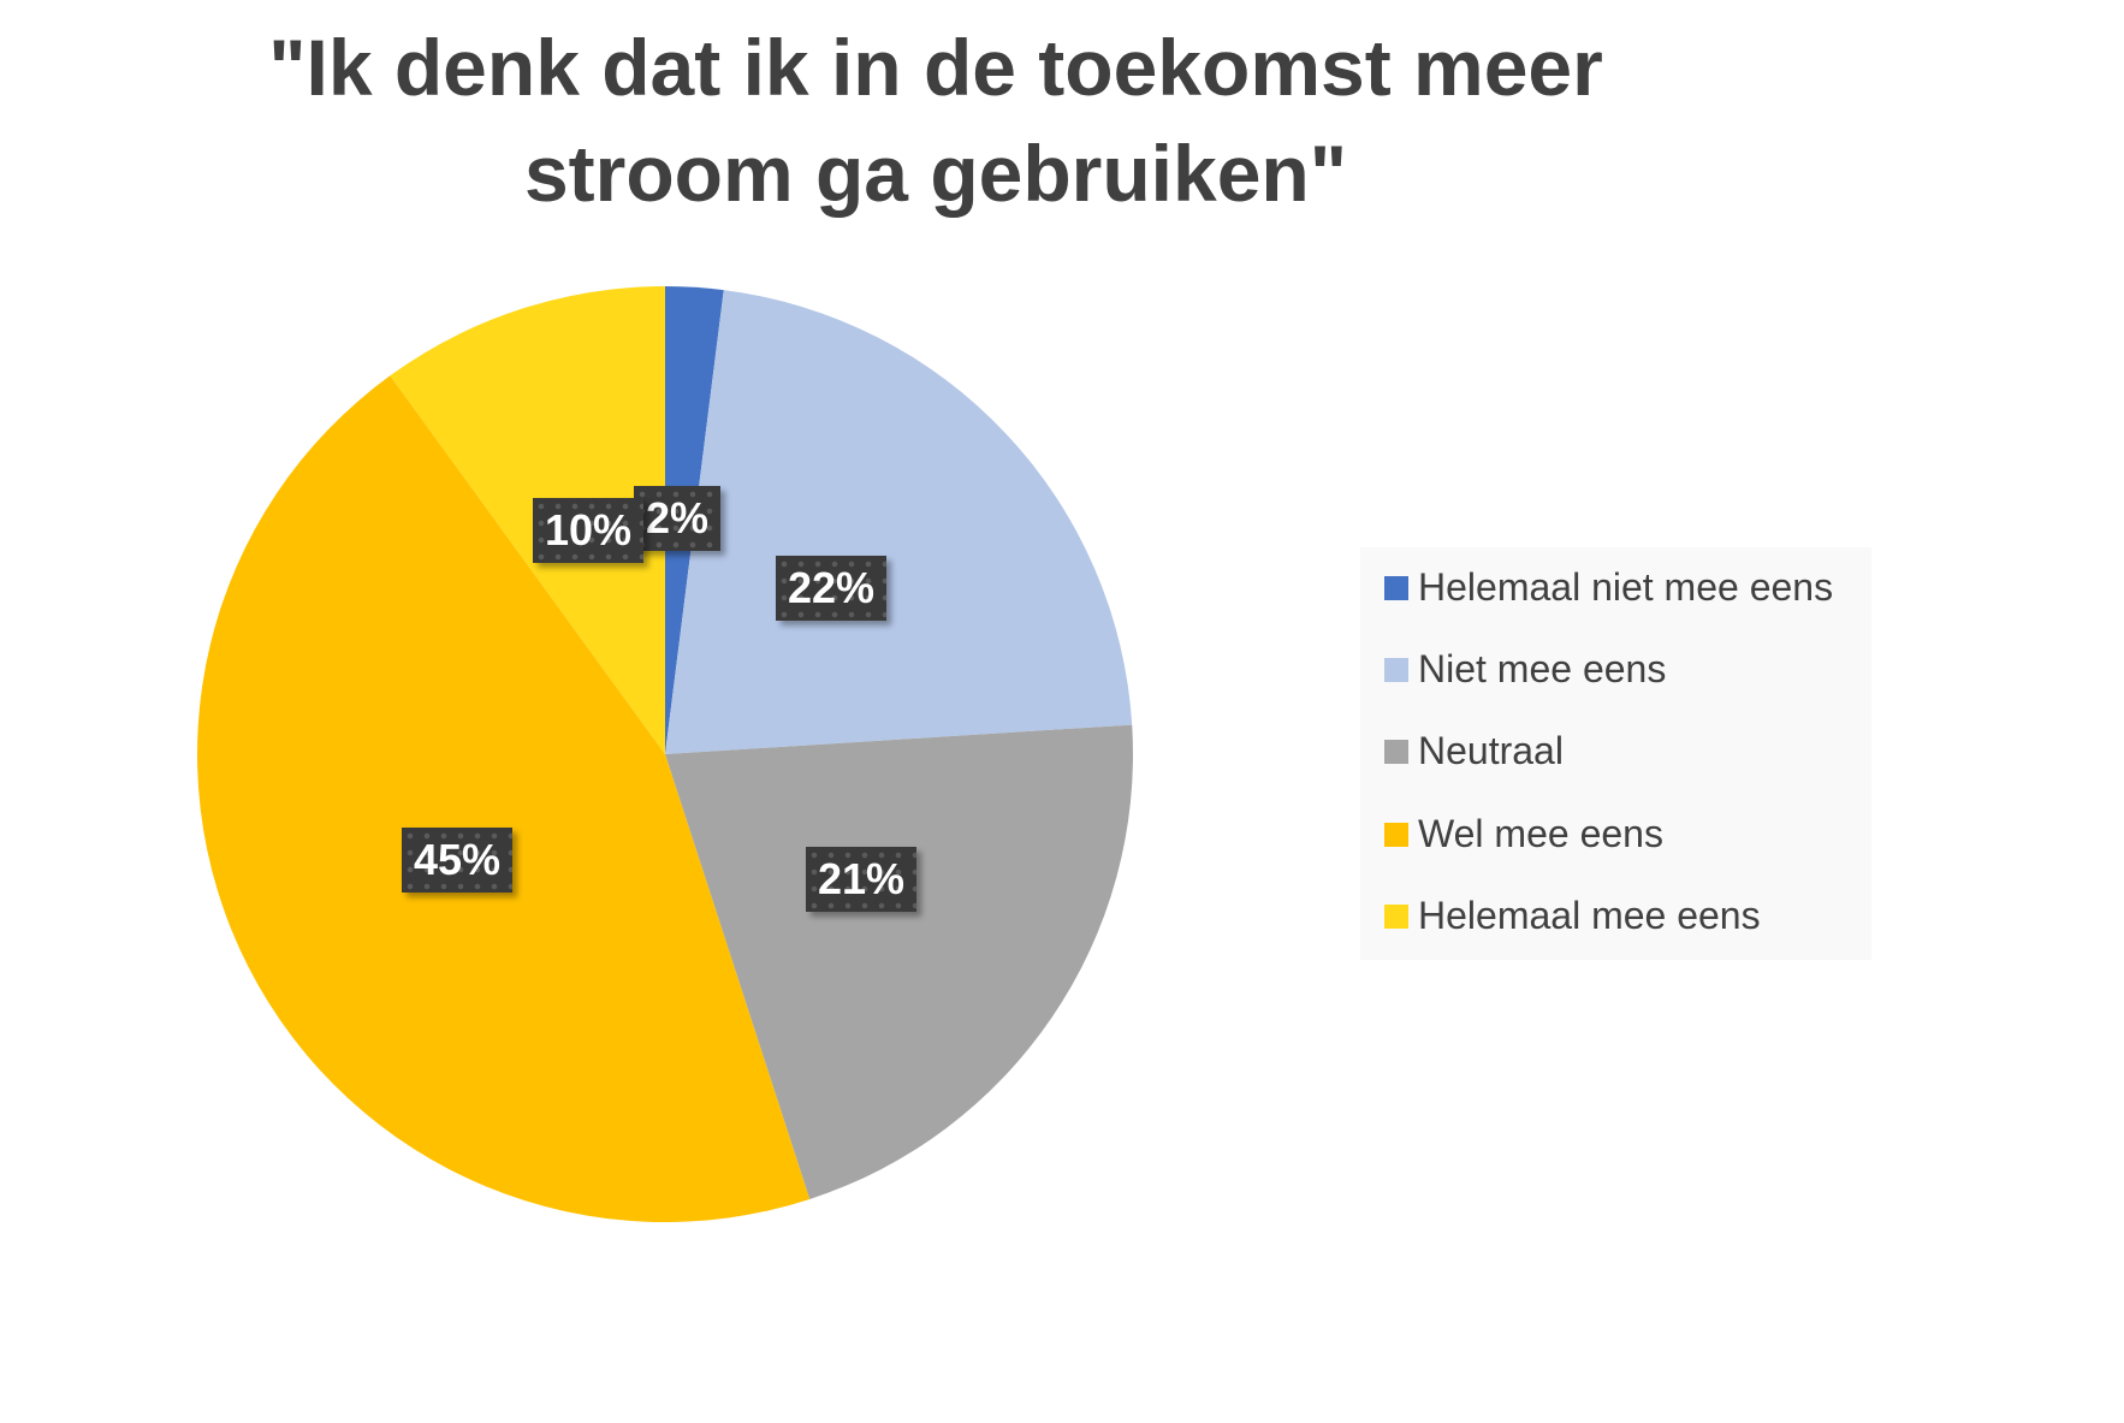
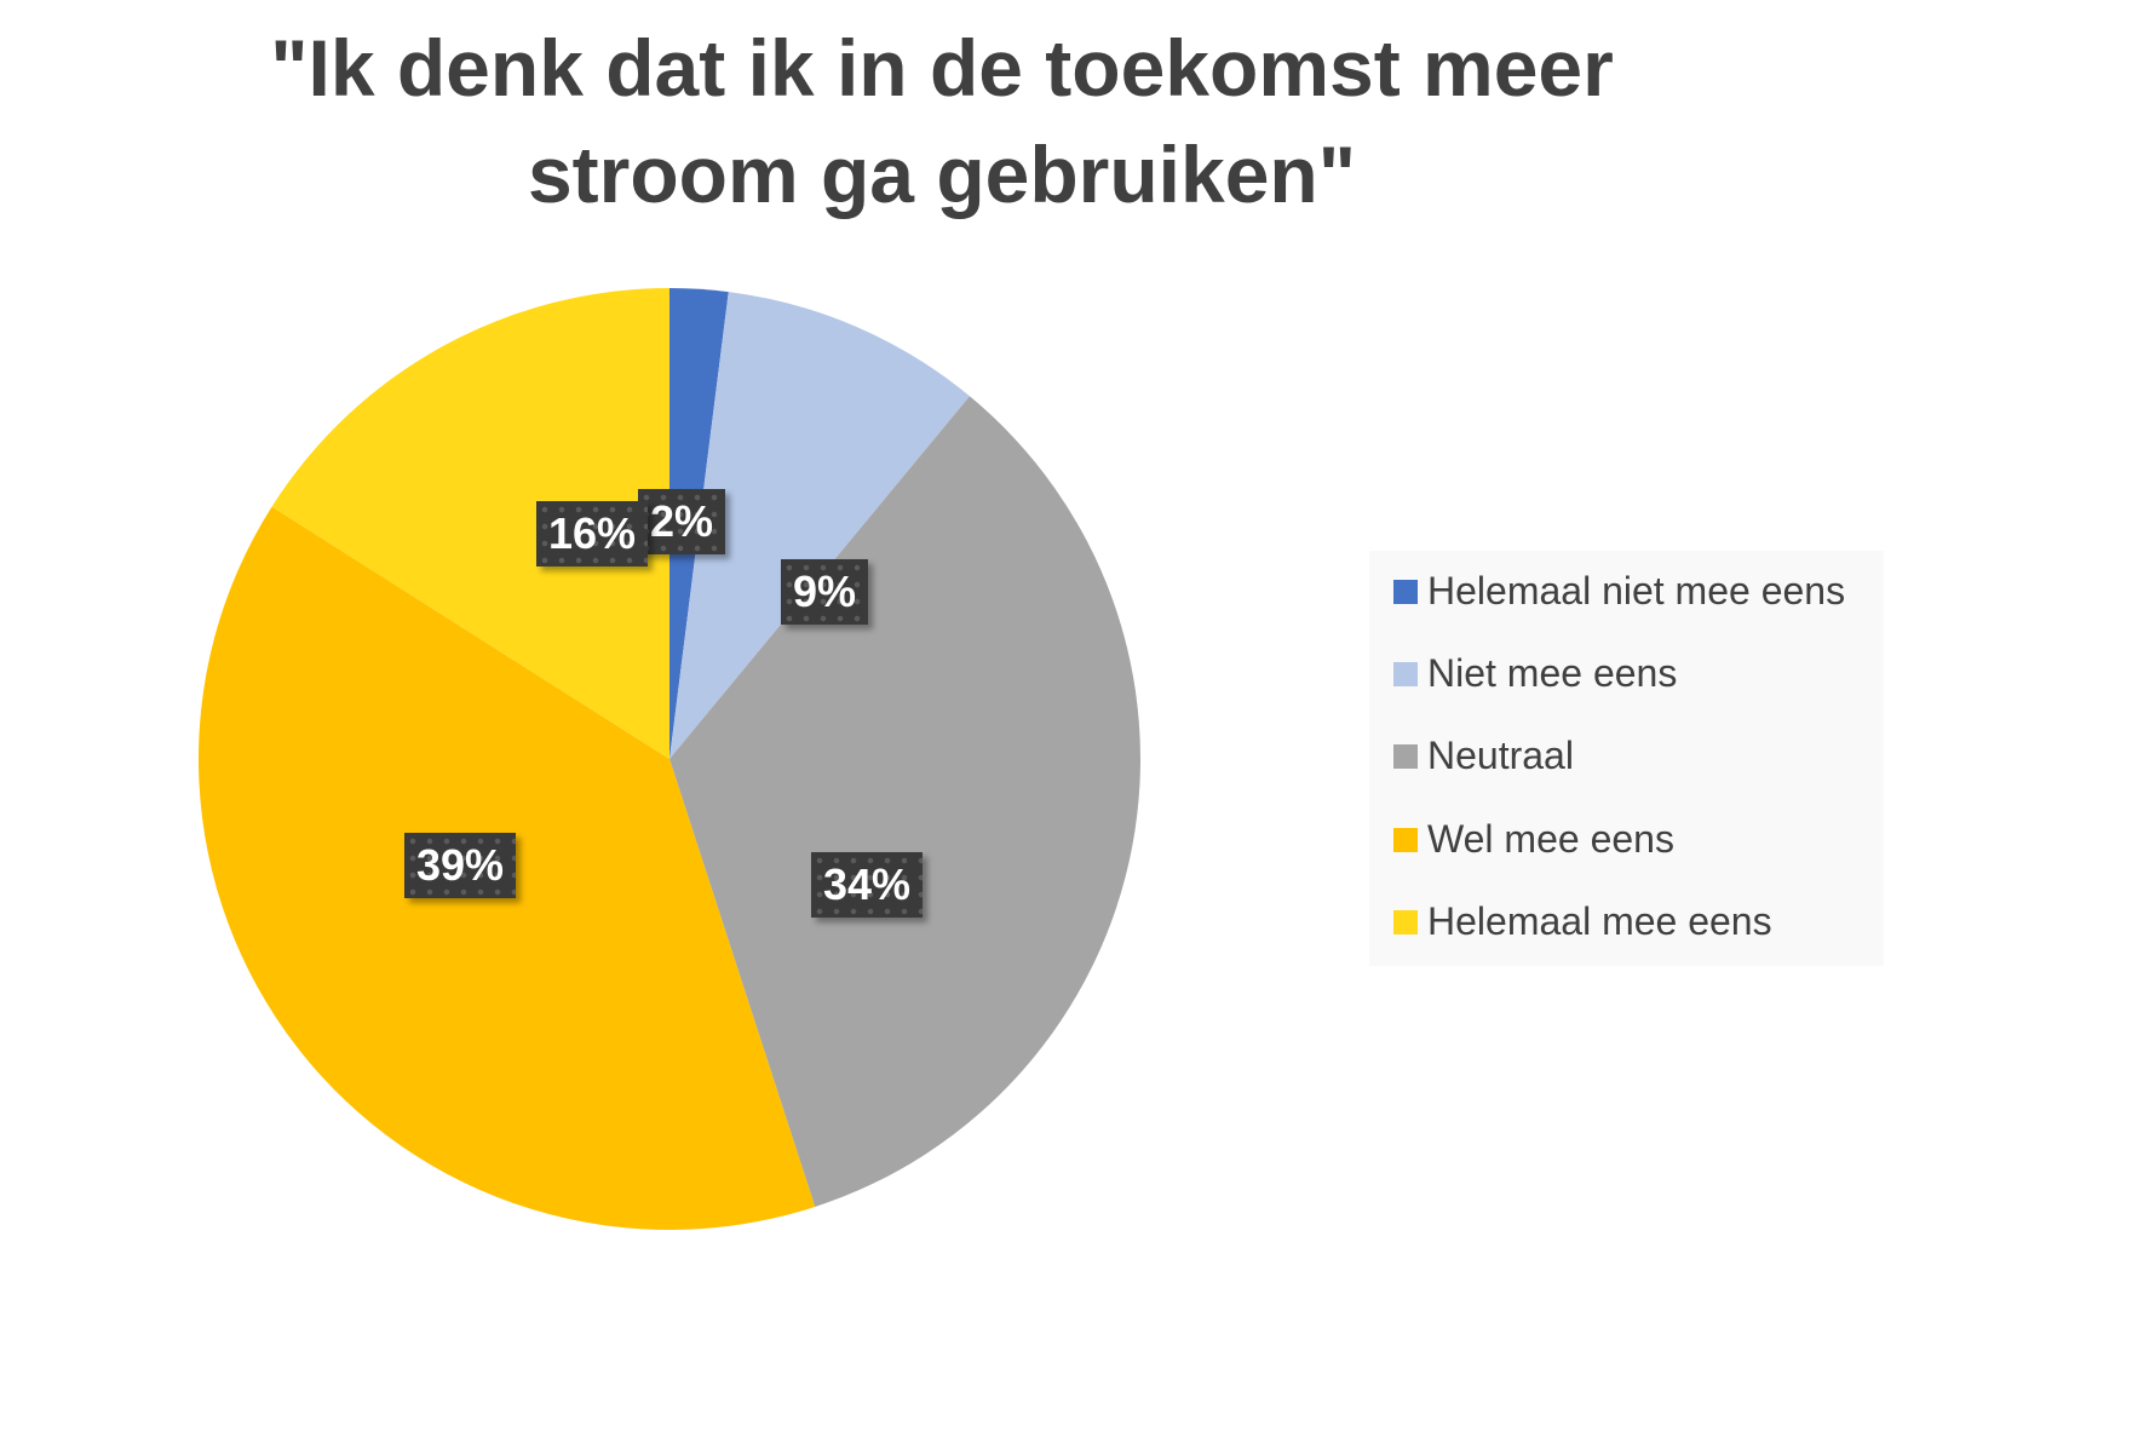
Niet mee eens: 22% -> 9%
Neutraal: 21% -> 34%
Wel mee eens: 45% -> 39%
Helemaal mee eens: 10% -> 16%
